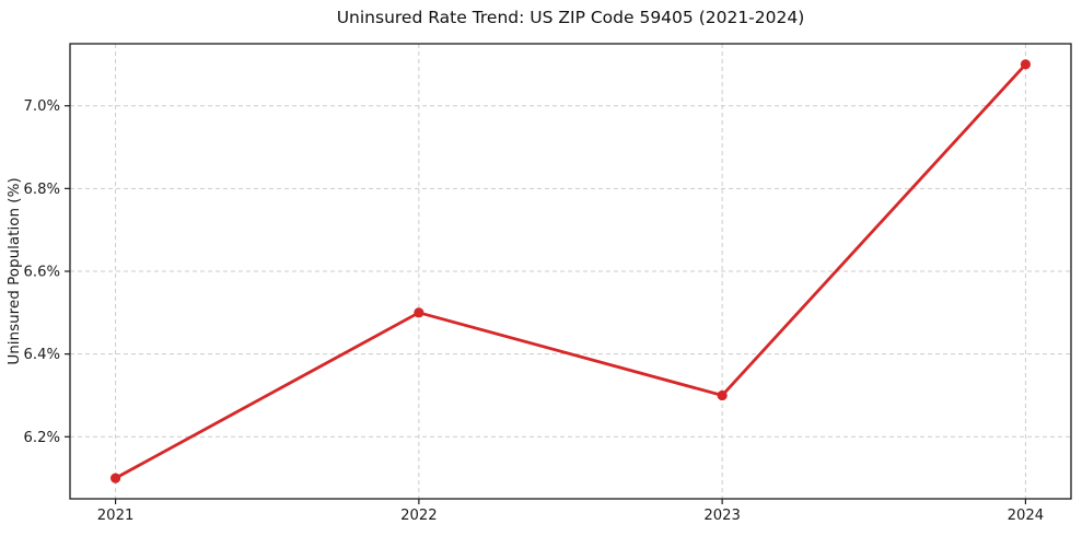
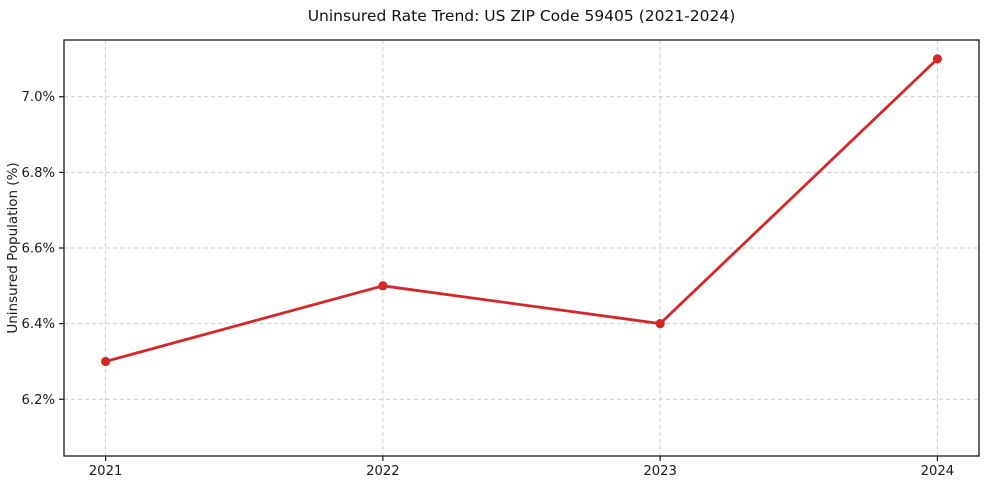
2021: 6.1% -> 6.3%
2023: 6.3% -> 6.4%
